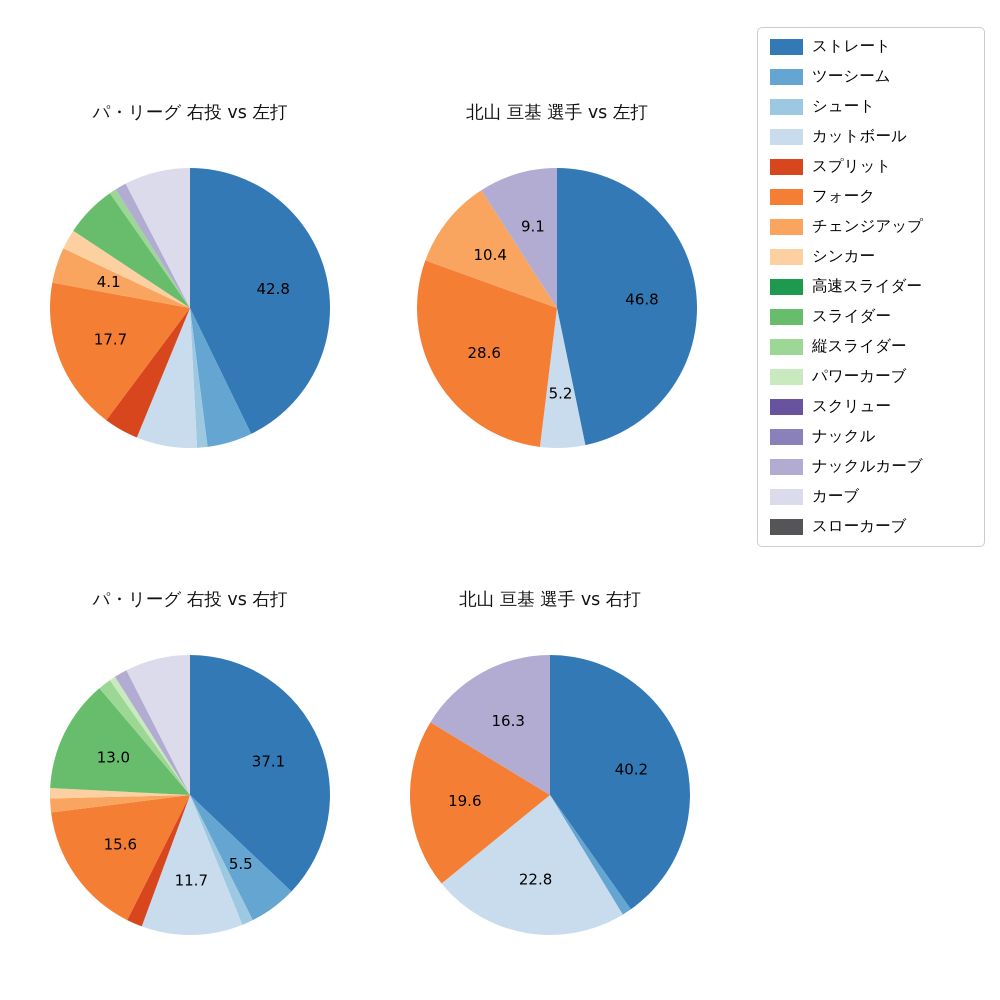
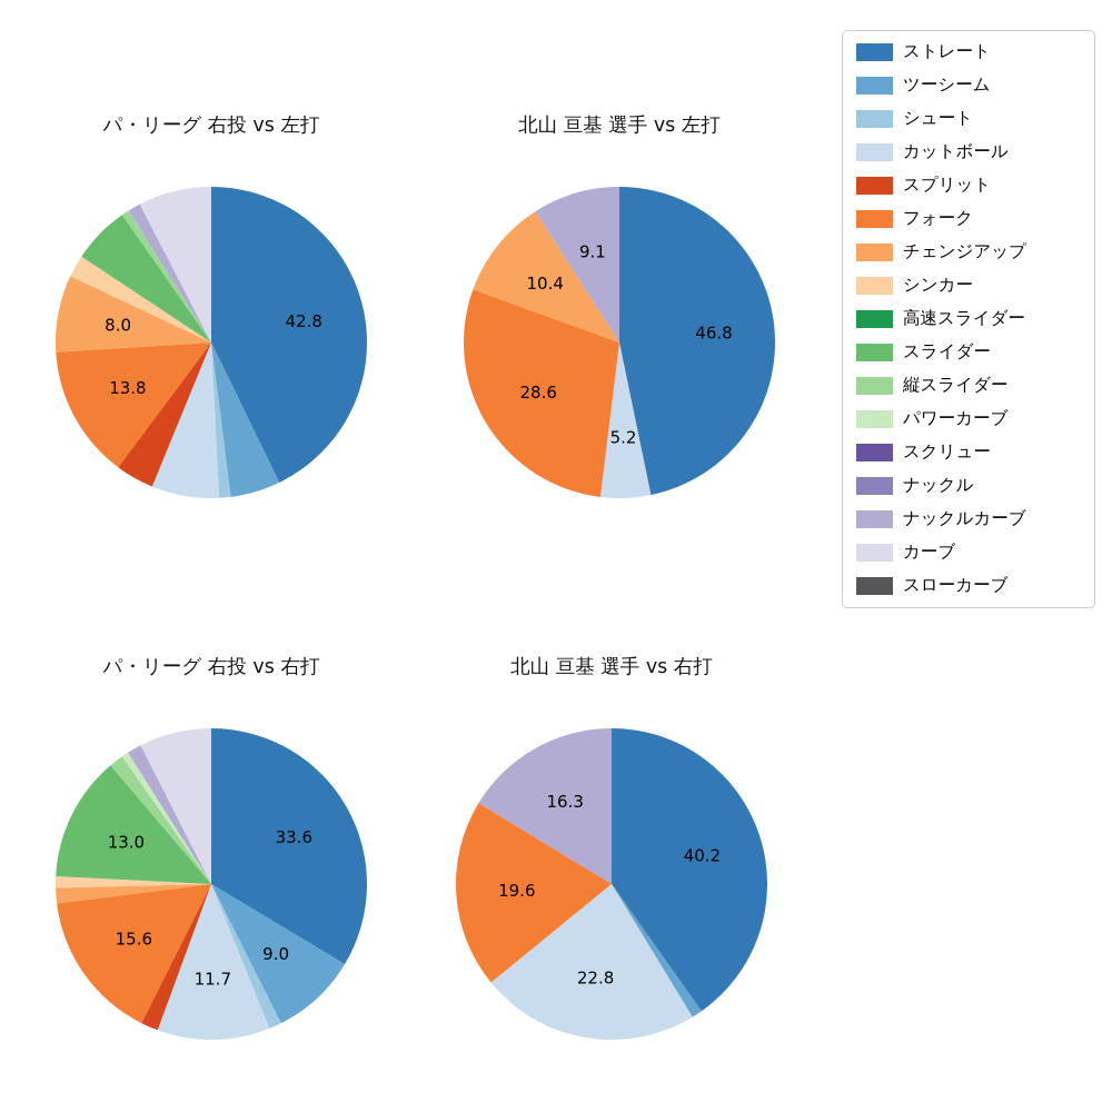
パ・リーグ 右投 vs 左打/フォーク: 17.7 -> 13.8
パ・リーグ 右投 vs 左打/チェンジアップ: 4.1 -> 8.0
パ・リーグ 右投 vs 右打/ストレート: 37.1 -> 33.6
パ・リーグ 右投 vs 右打/ツーシーム: 5.5 -> 9.0
